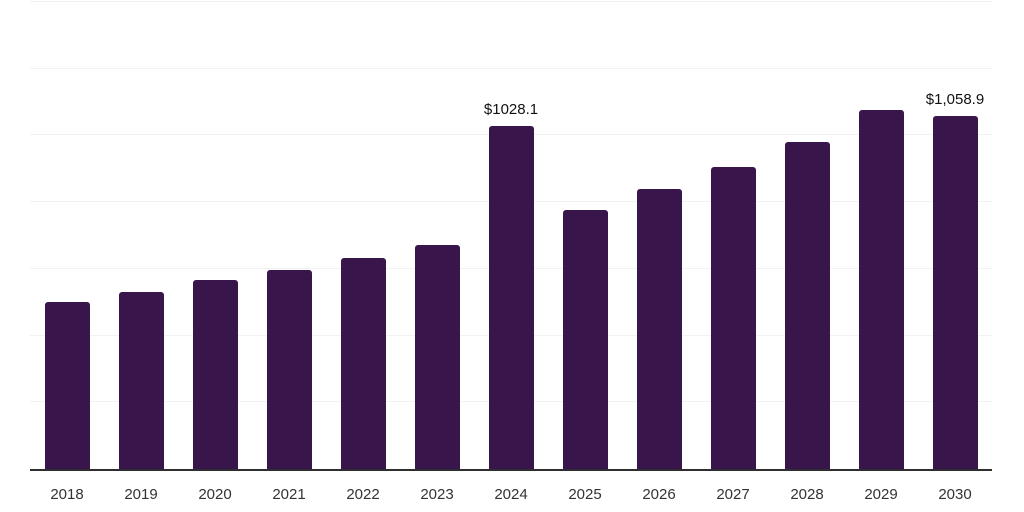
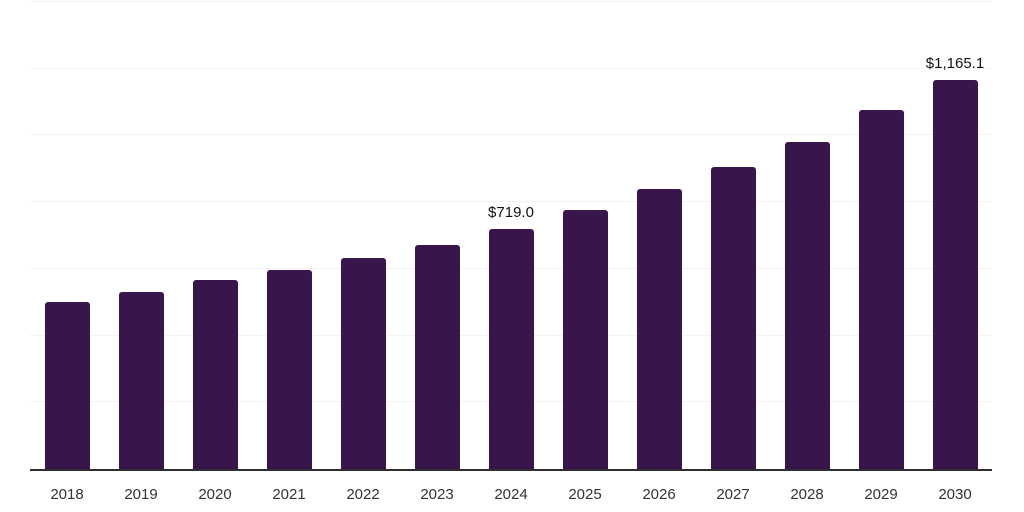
2024: $1028.1 -> $719.0
2030: $1,058.9 -> $1,165.1
